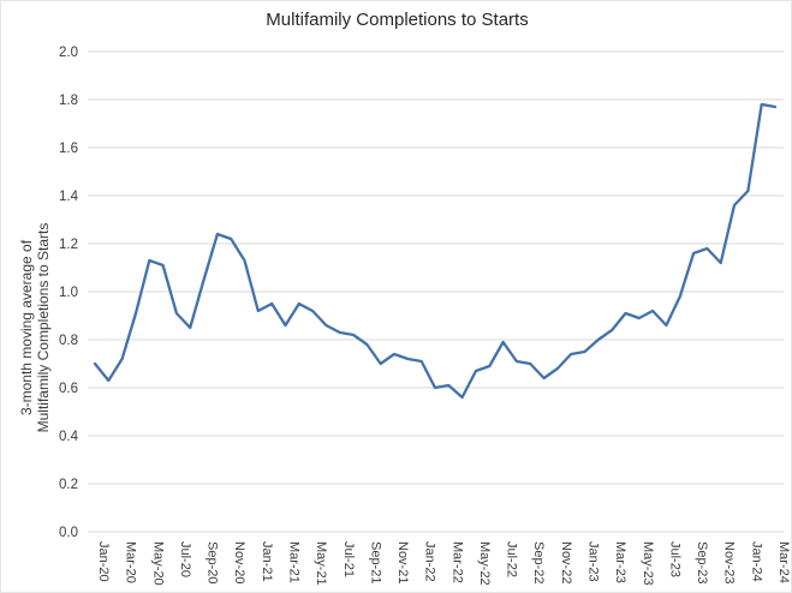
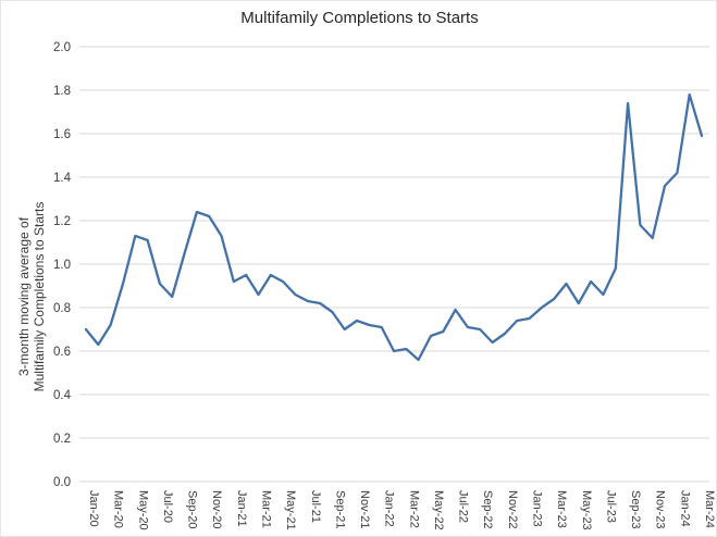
May-23: 0.89 -> 0.82
Sep-23: 1.16 -> 1.74
Mar-24: 1.77 -> 1.59
